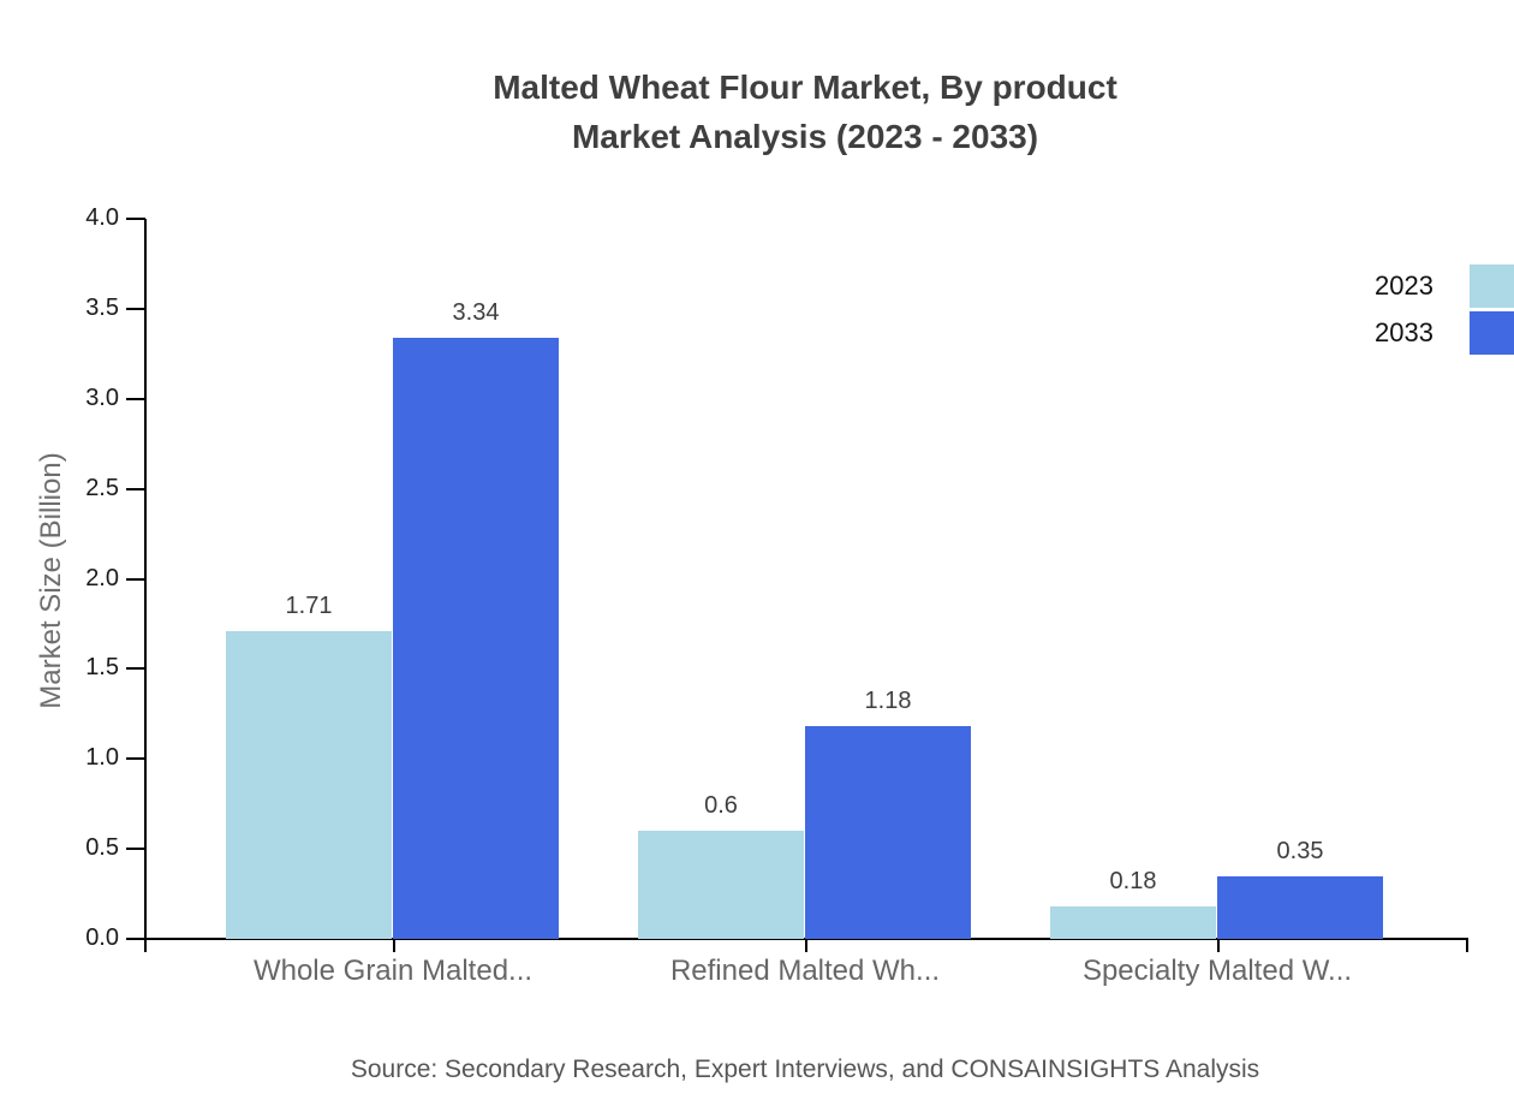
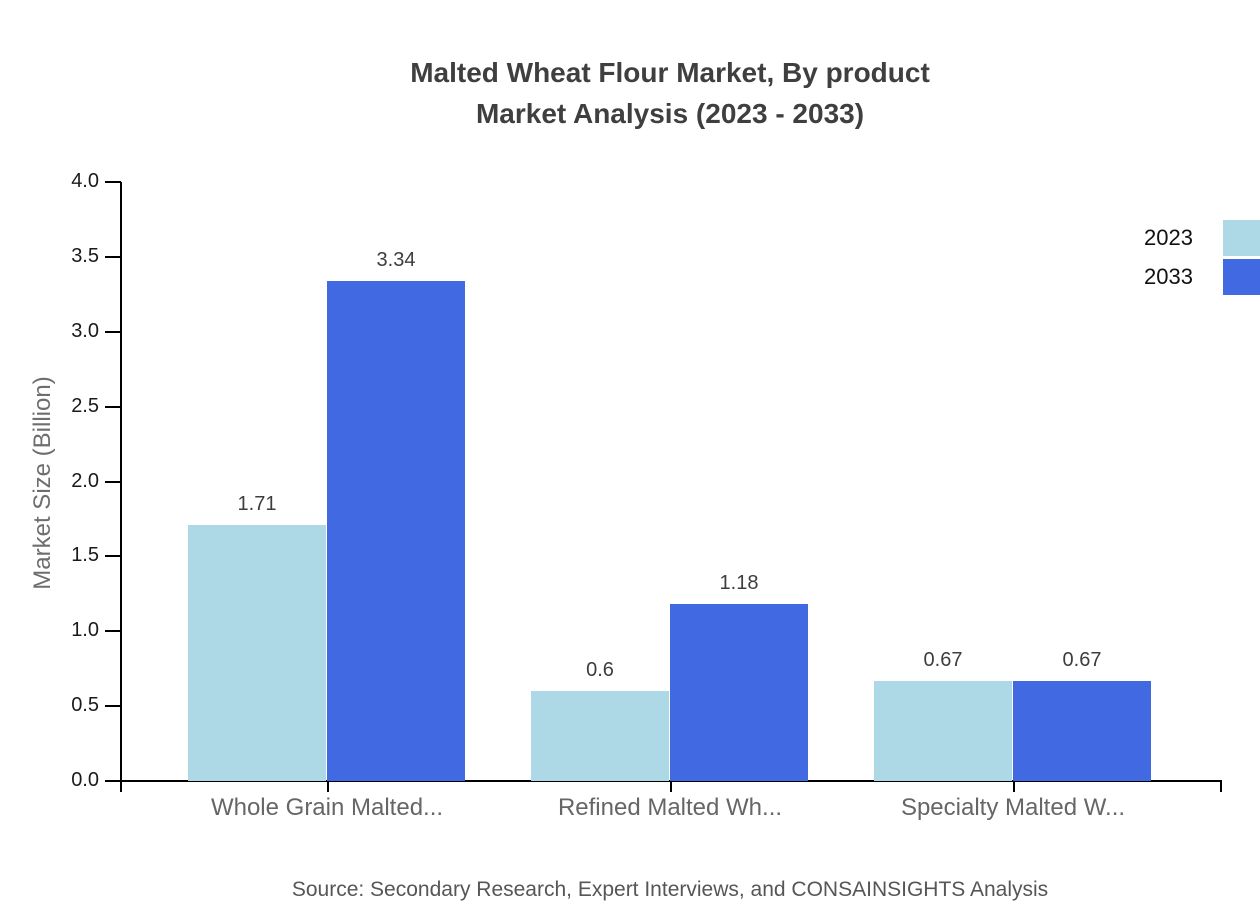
2023/Specialty Malted W...: 0.18 -> 0.67
2033/Specialty Malted W...: 0.35 -> 0.67
